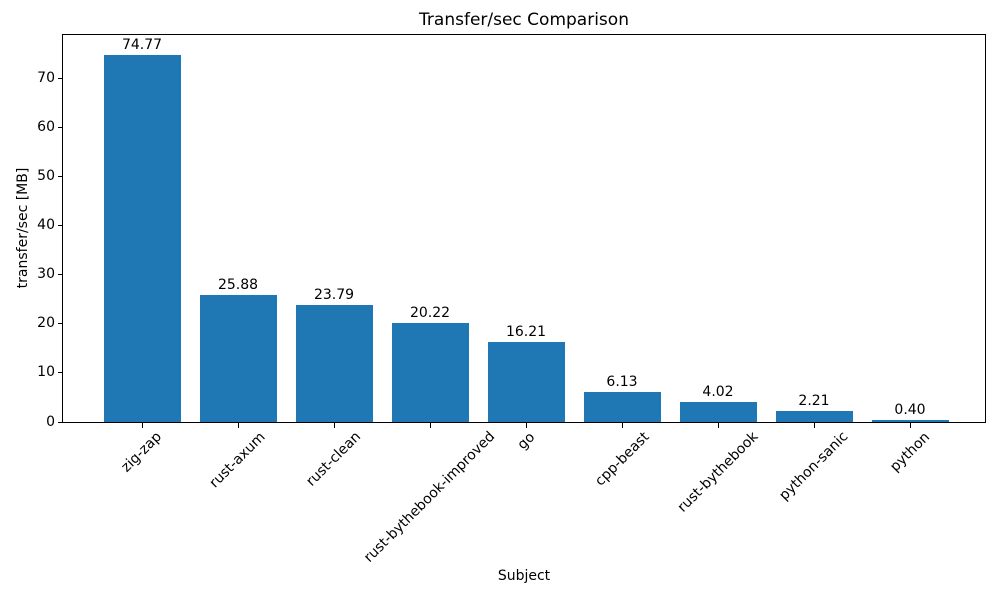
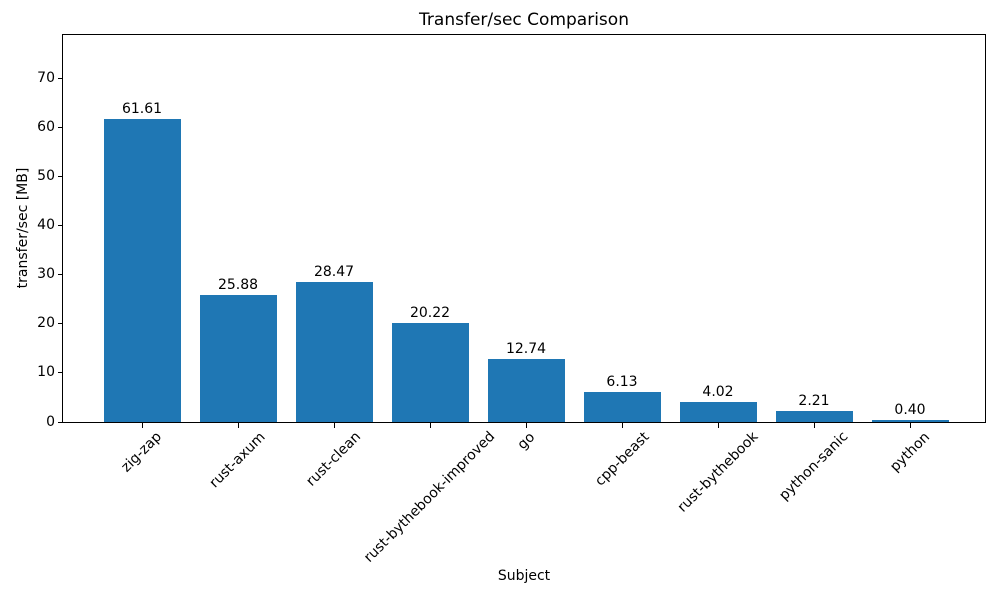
zig-zap: 74.77 -> 61.61
rust-clean: 23.79 -> 28.47
go: 16.21 -> 12.74
